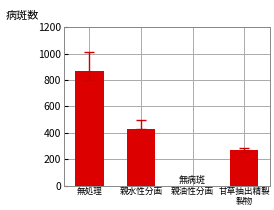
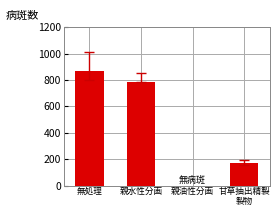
親水性分画: 430 -> 780
甘草抽出精製 製物: 270 -> 180
